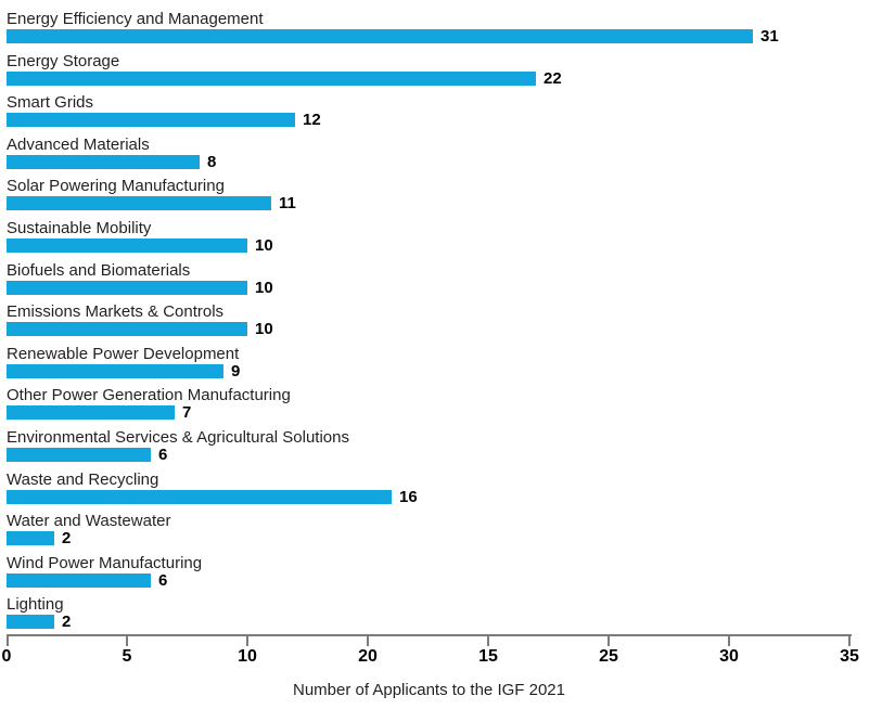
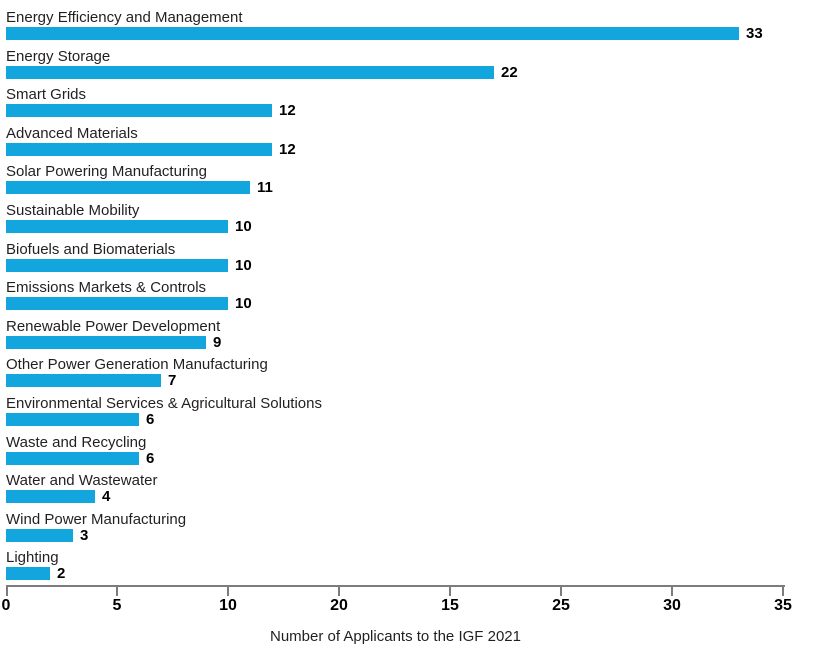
Energy Efficiency and Management: 31 -> 33
Advanced Materials: 8 -> 12
Waste and Recycling: 16 -> 6
Water and Wastewater: 2 -> 4
Wind Power Manufacturing: 6 -> 3
